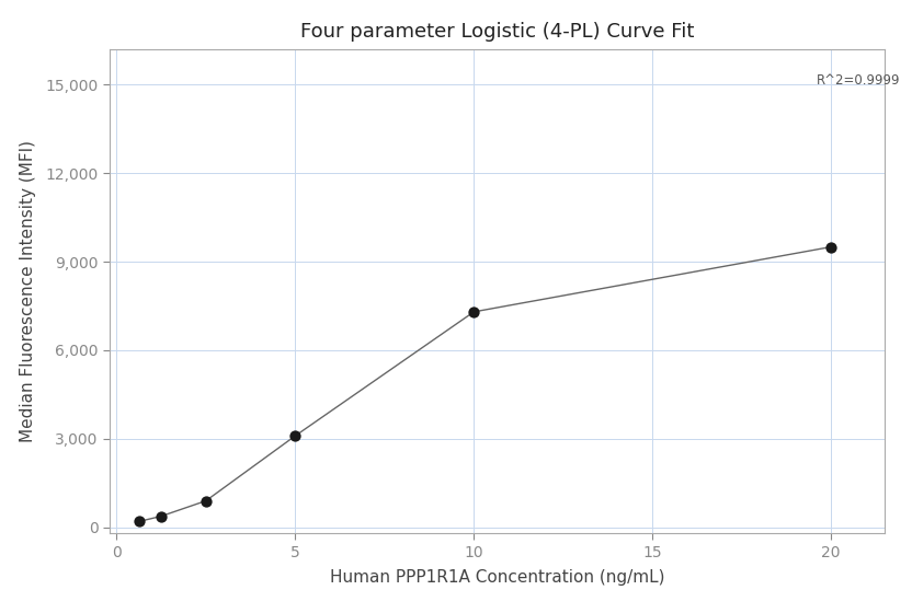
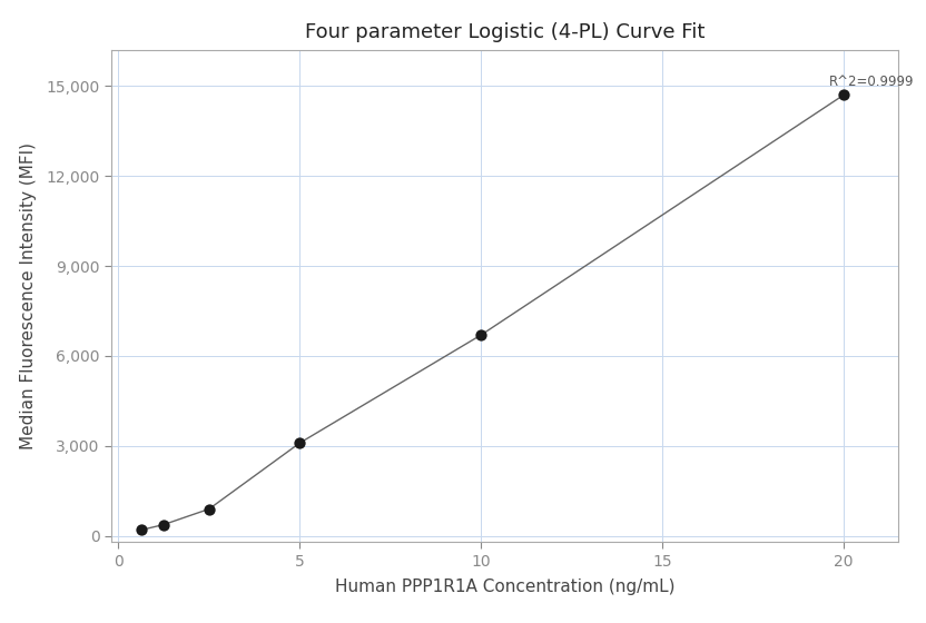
10: 7,300 -> 6,700
20: 9,500 -> 14,700
